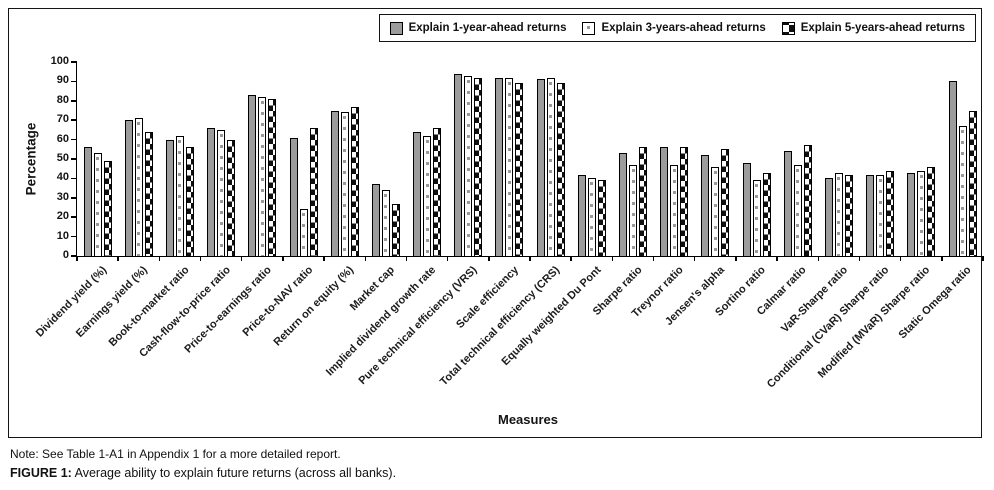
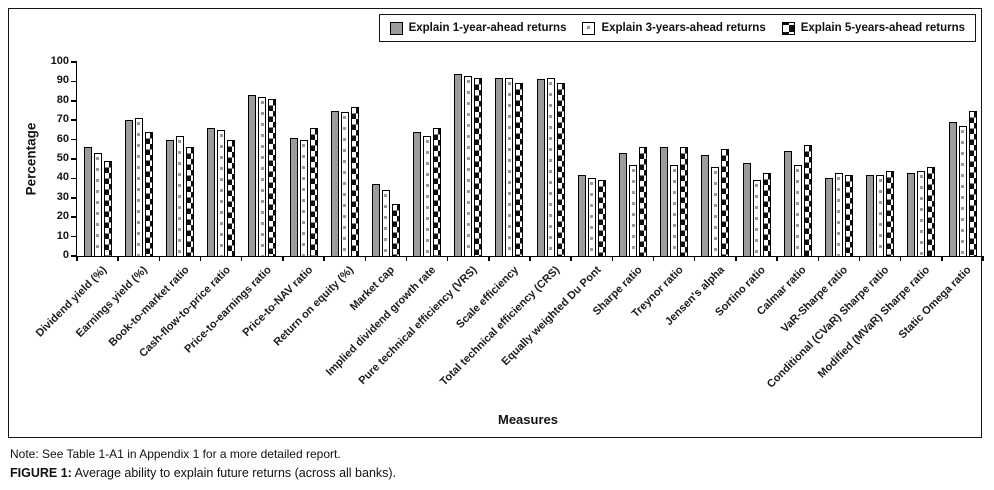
Explain 3-years-ahead returns/Price-to-NAV ratio: 24 -> 60
Explain 1-year-ahead returns/Static Omega ratio: 90 -> 69
